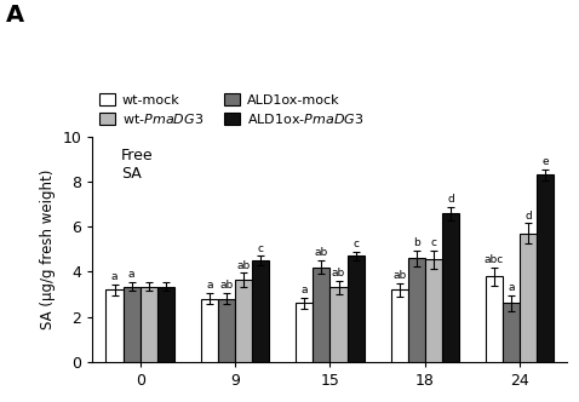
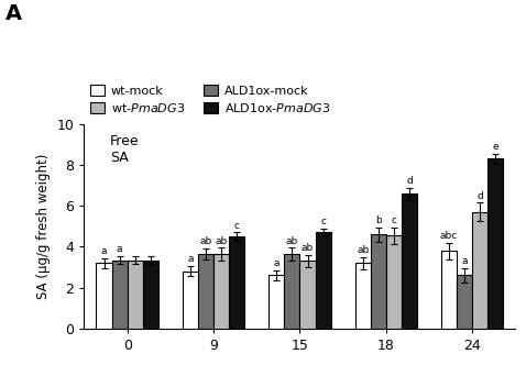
ALD1ox-mock/9: 2.8 -> 3.6
ALD1ox-mock/15: 4.2 -> 3.6
